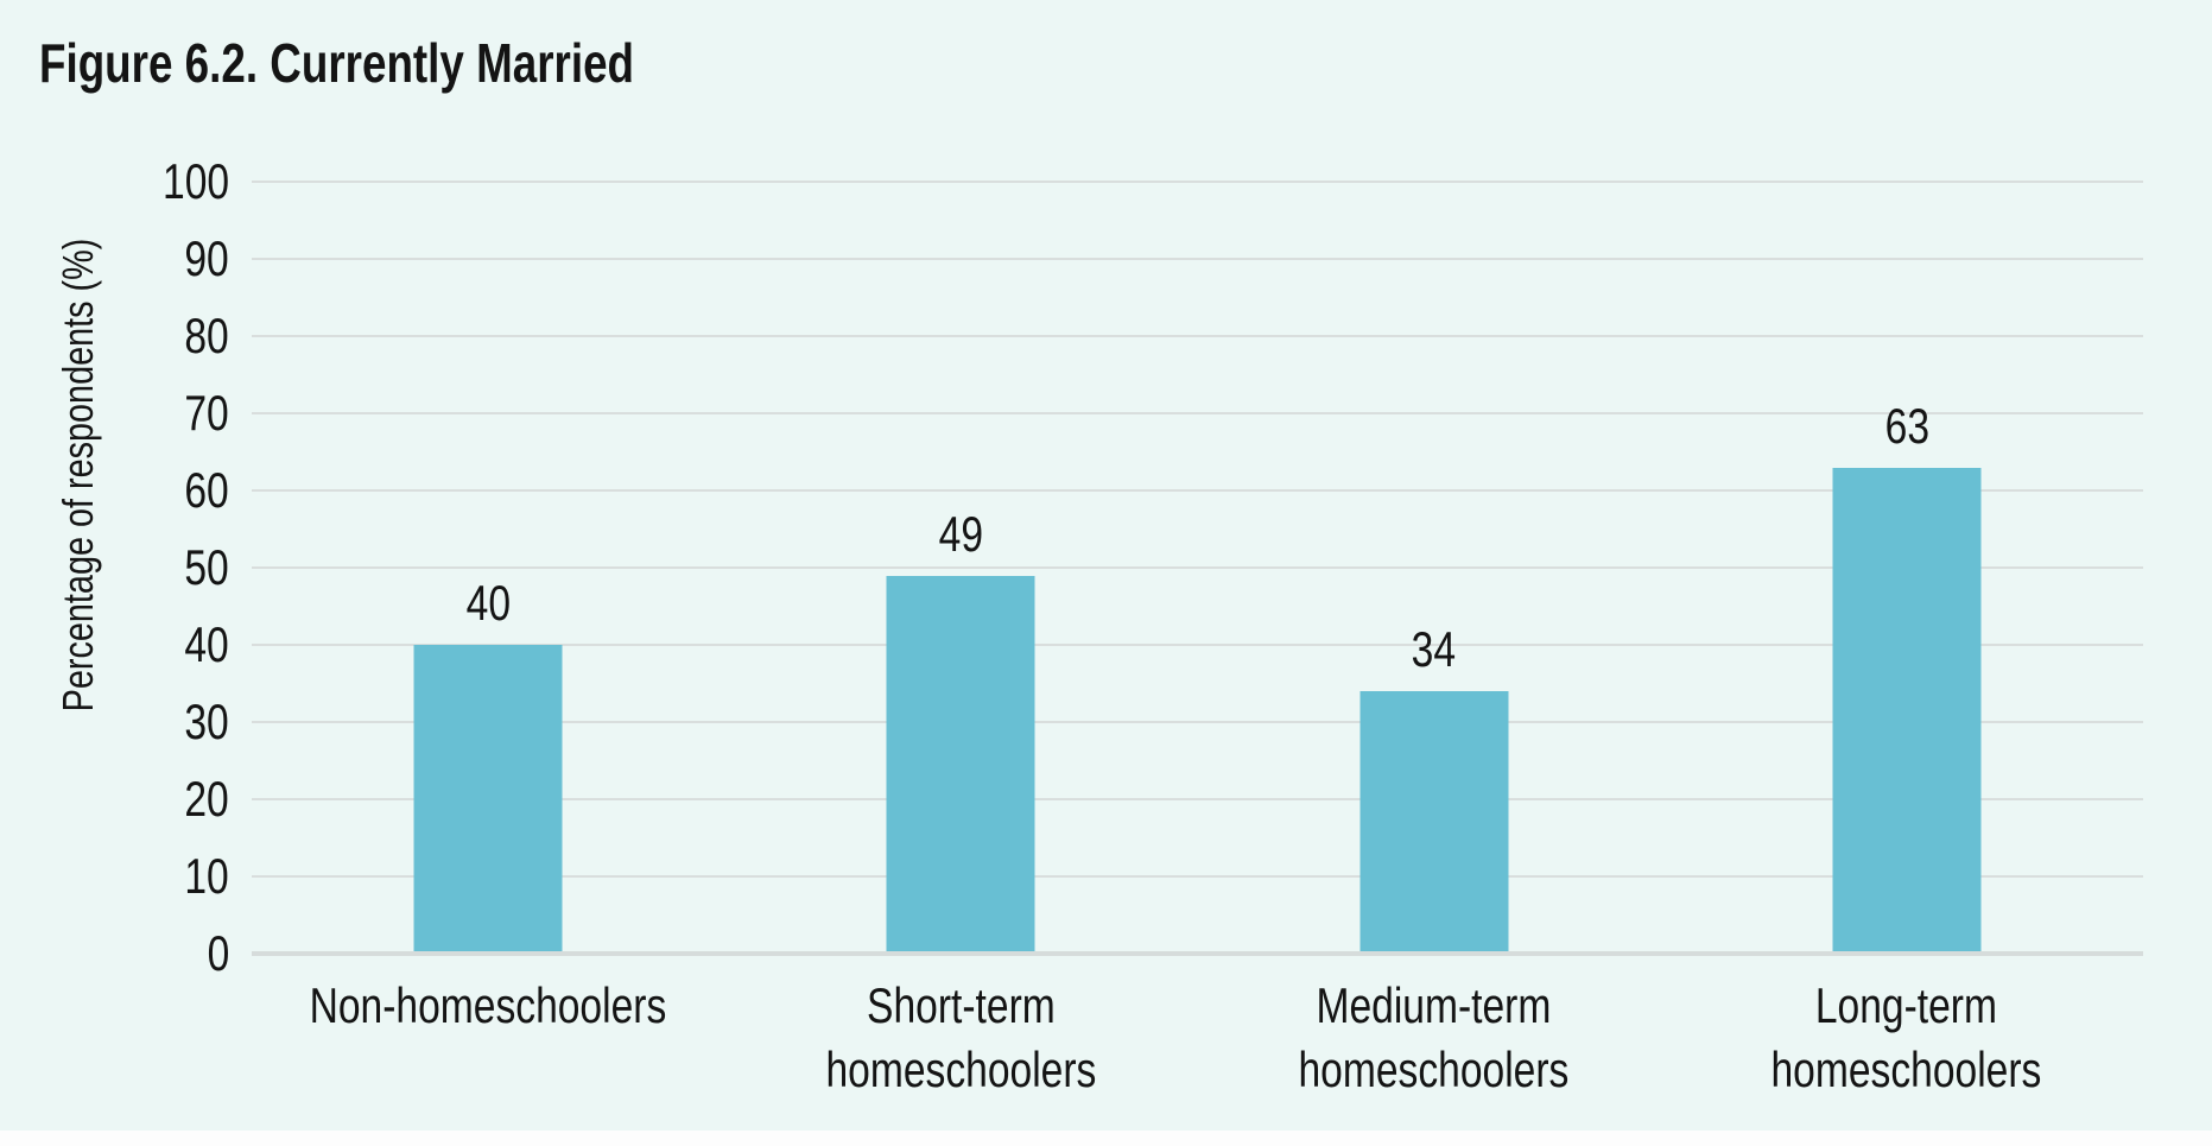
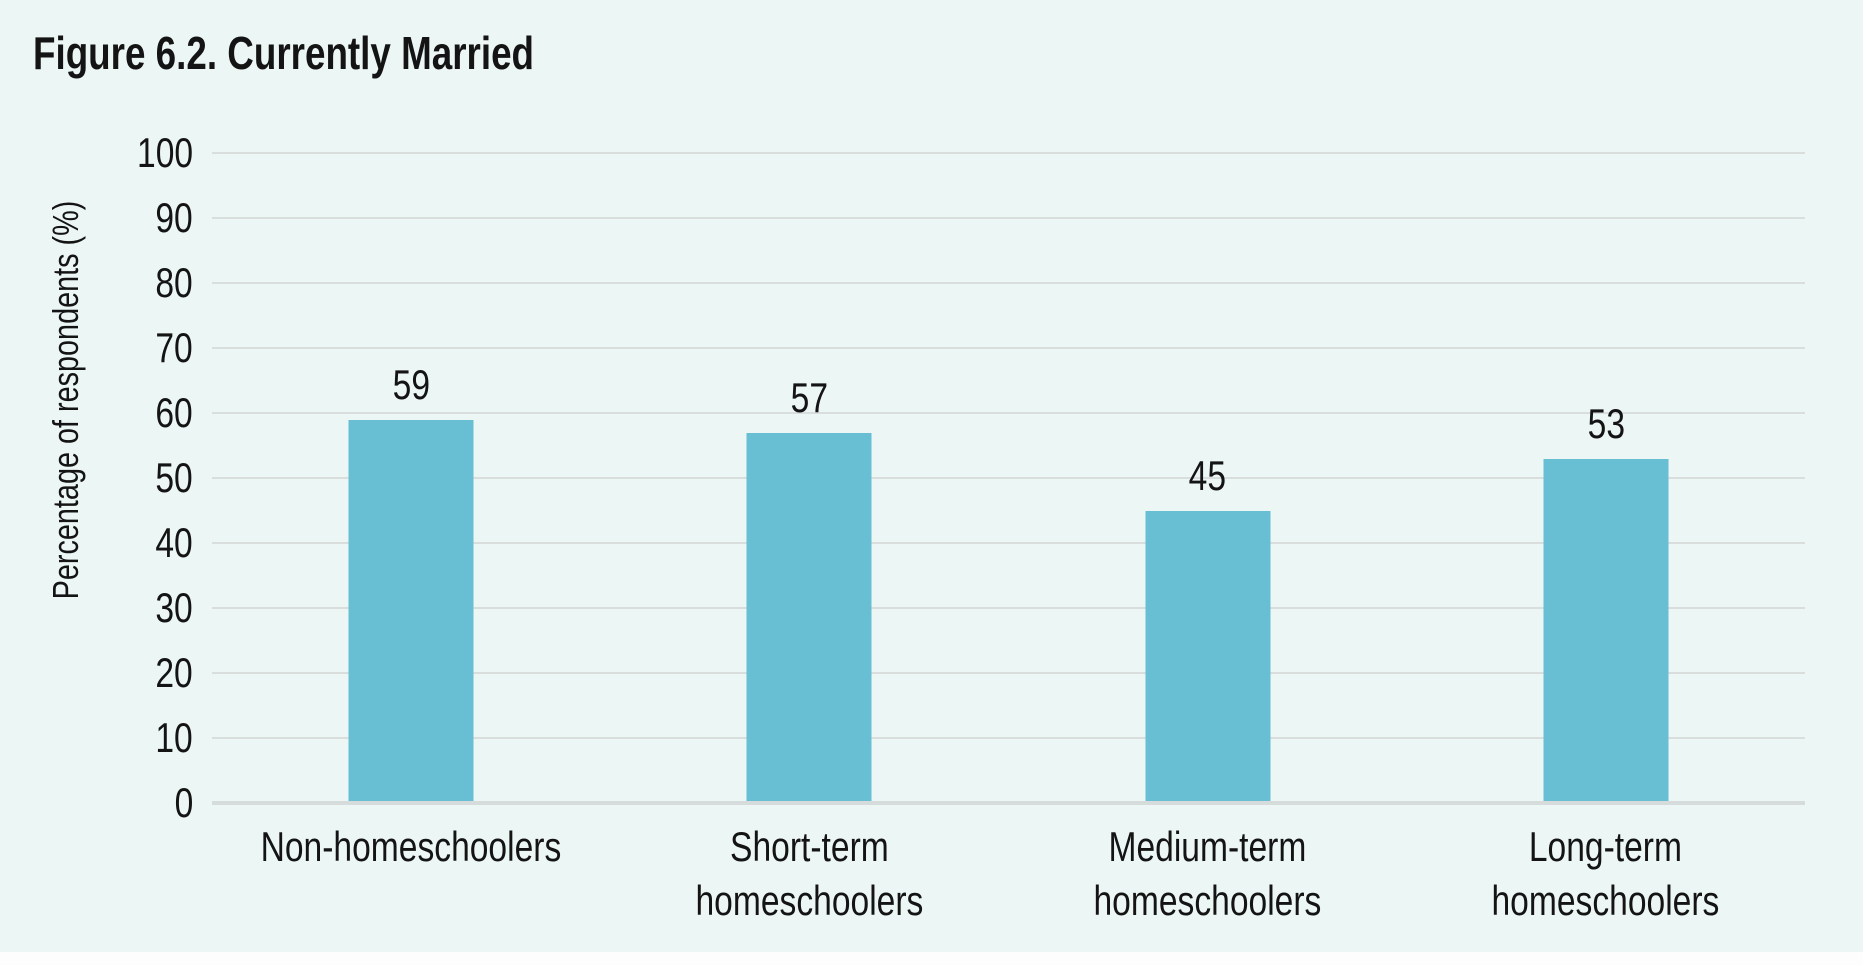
Non-homeschoolers: 40 -> 59
Short-term homeschoolers: 49 -> 57
Medium-term homeschoolers: 34 -> 45
Long-term homeschoolers: 63 -> 53
